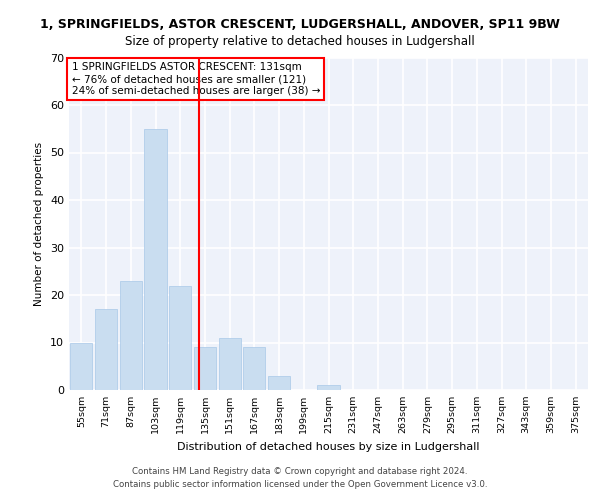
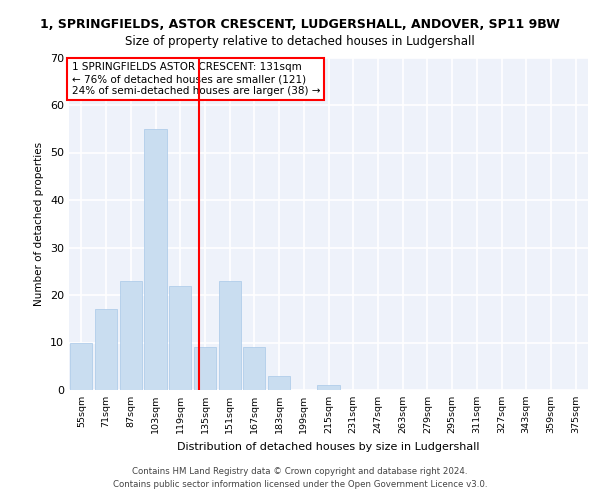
151sqm: 11 -> 23
